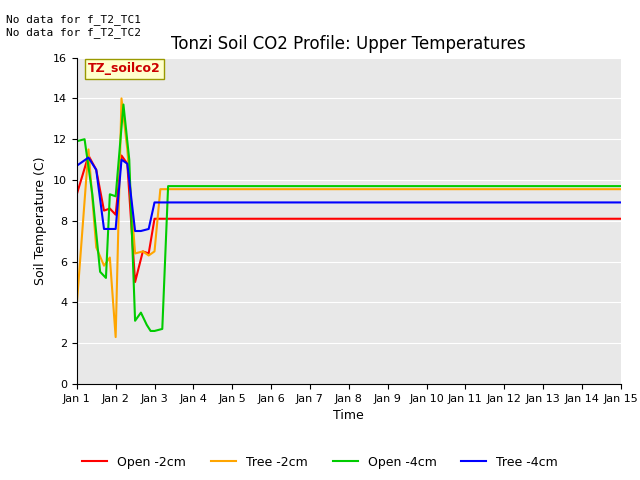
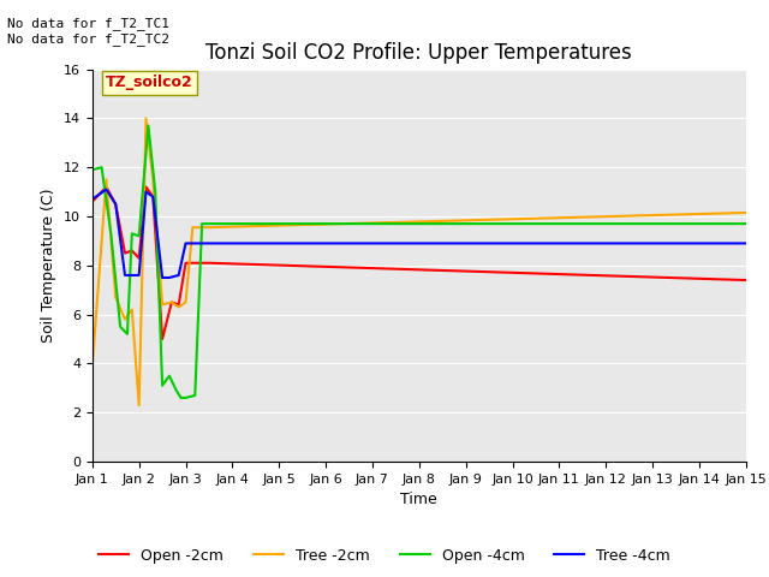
Open -2cm/Jan 1: 9.3 -> 10.6
Open -2cm/Jan 15: 8.1 -> 7.4
Tree -2cm/Jan 15: 9.55 -> 10.15
